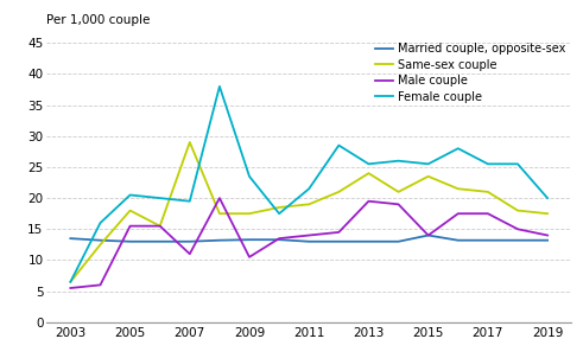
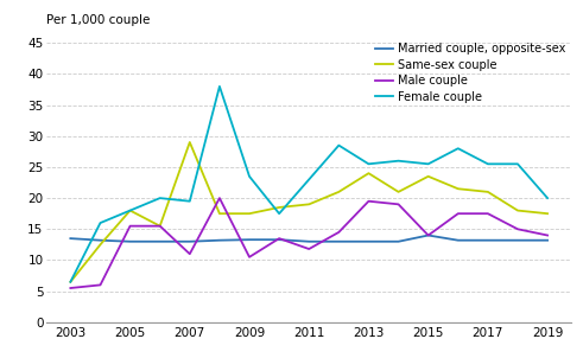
Female couple/2005: 20.5 -> 18.0
Male couple/2011: 14.0 -> 11.8
Female couple/2011: 21.5 -> 23.0
